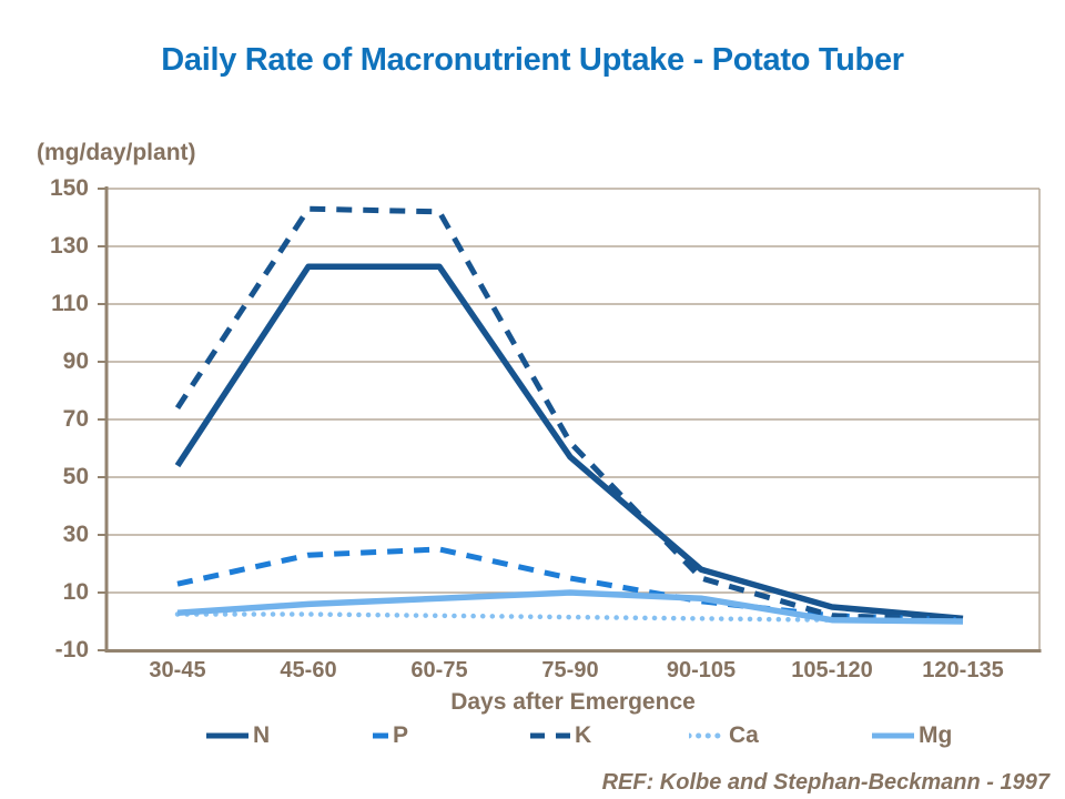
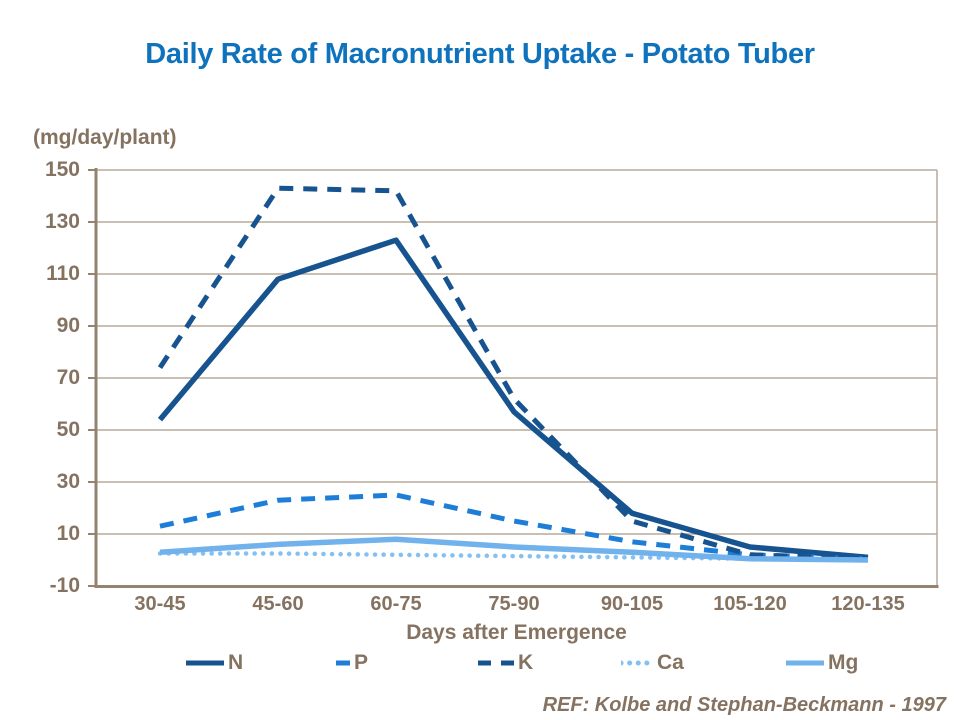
N/45-60: 123 -> 108
Mg/75-90: 10 -> 5
Mg/90-105: 8 -> 3
